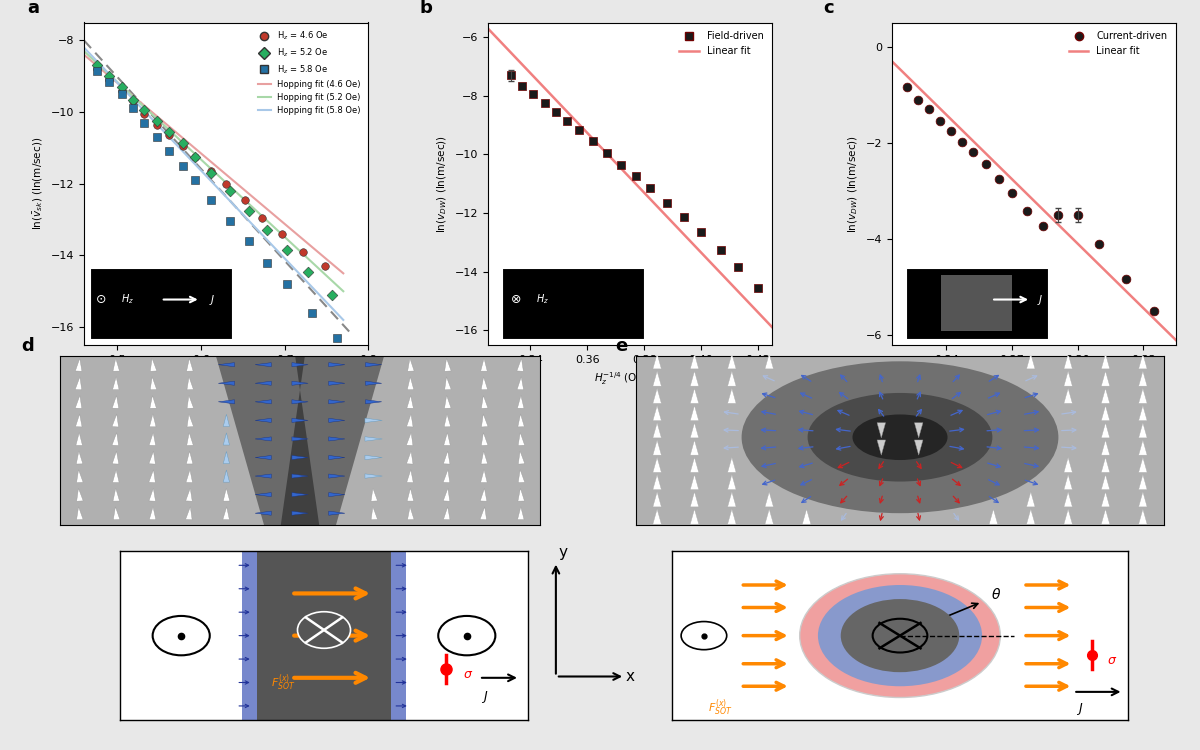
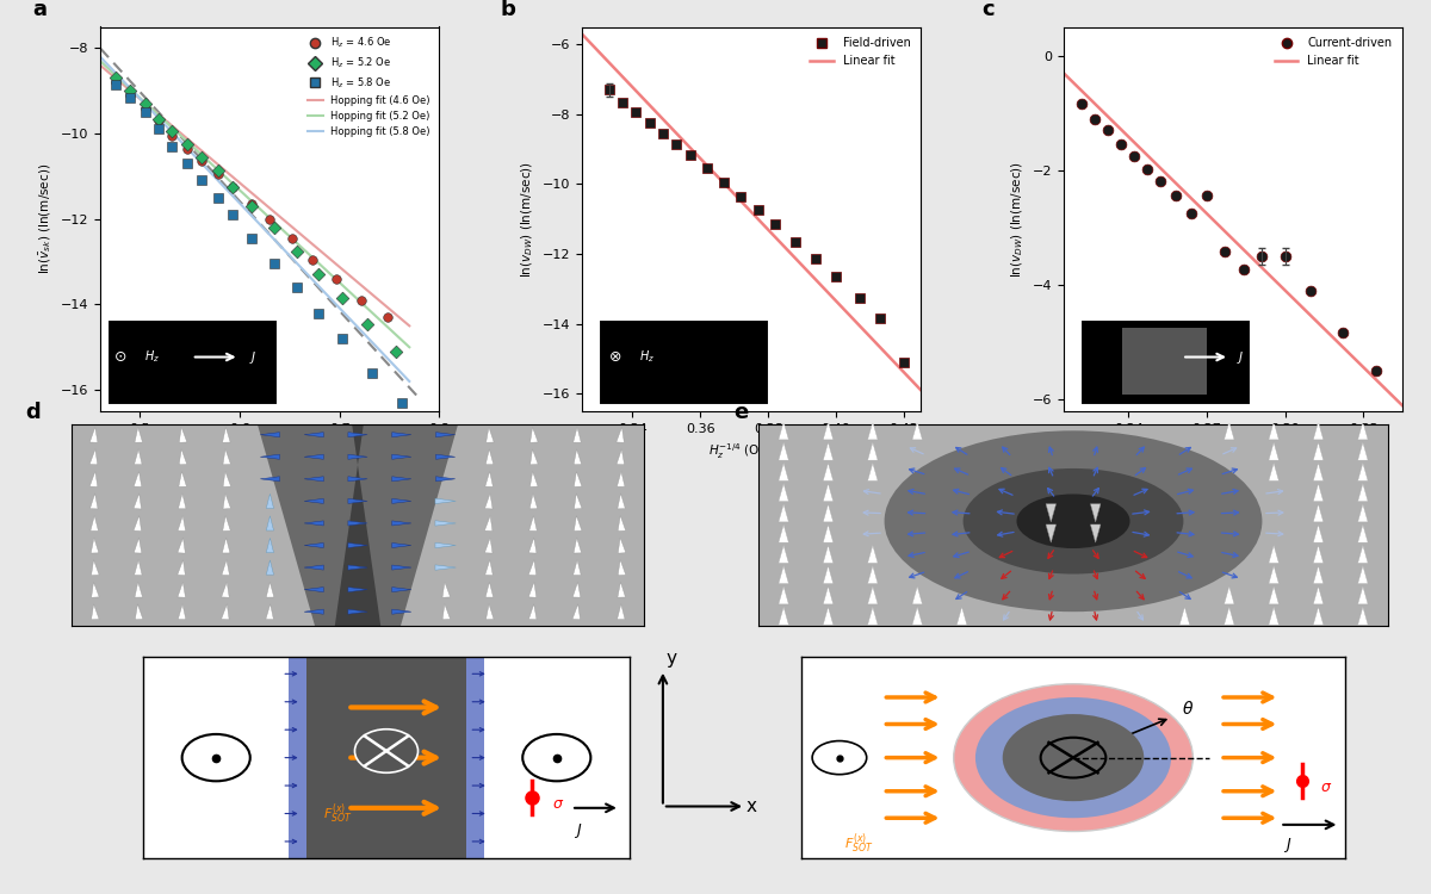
0.42: -14.55 -> -15.10
0.27: -3.05 -> -2.45
